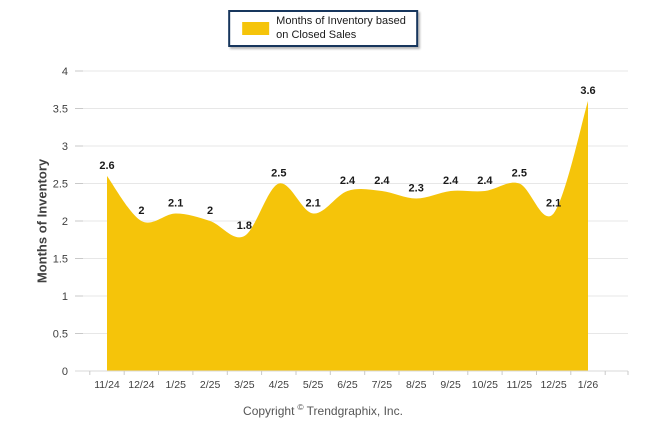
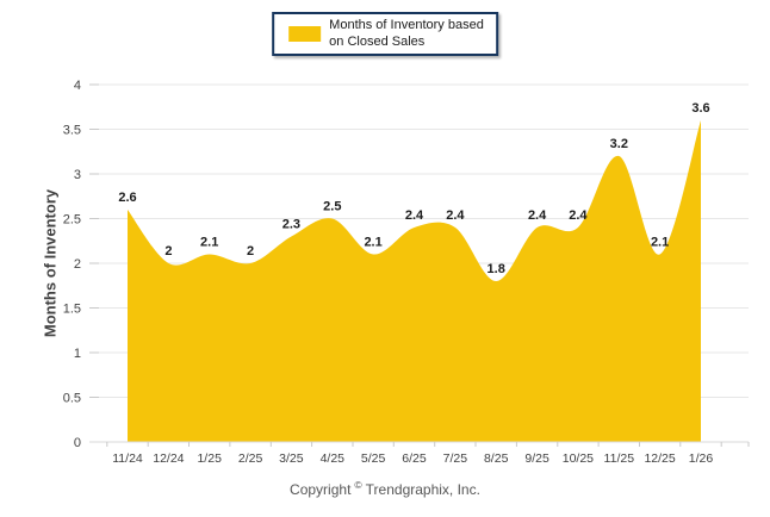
3/25: 1.8 -> 2.3
8/25: 2.3 -> 1.8
11/25: 2.5 -> 3.2
